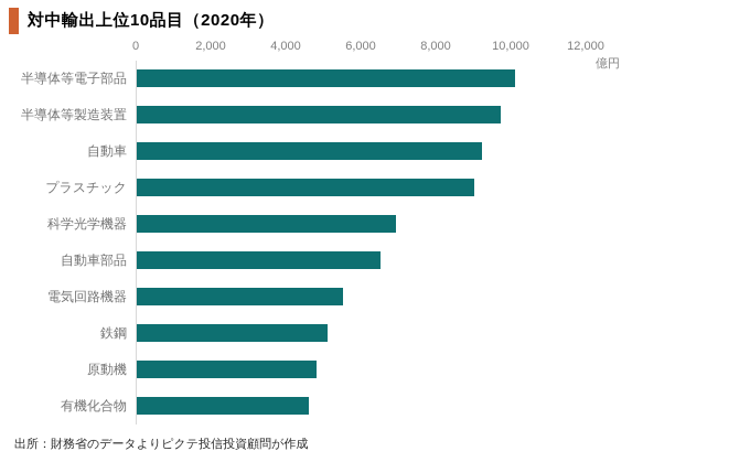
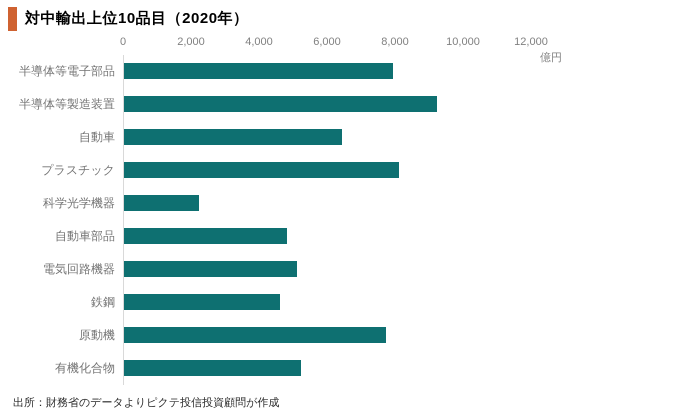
半導体等電子部品: 10100 -> 7900
半導体等製造装置: 9700 -> 9200
自動車: 9200 -> 6400
プラスチック: 9000 -> 8100
科学光学機器: 6900 -> 2200
自動車部品: 6500 -> 4800
電気回路機器: 5500 -> 5100
鉄鋼: 5100 -> 4600
原動機: 4800 -> 7700
有機化合物: 4600 -> 5200
